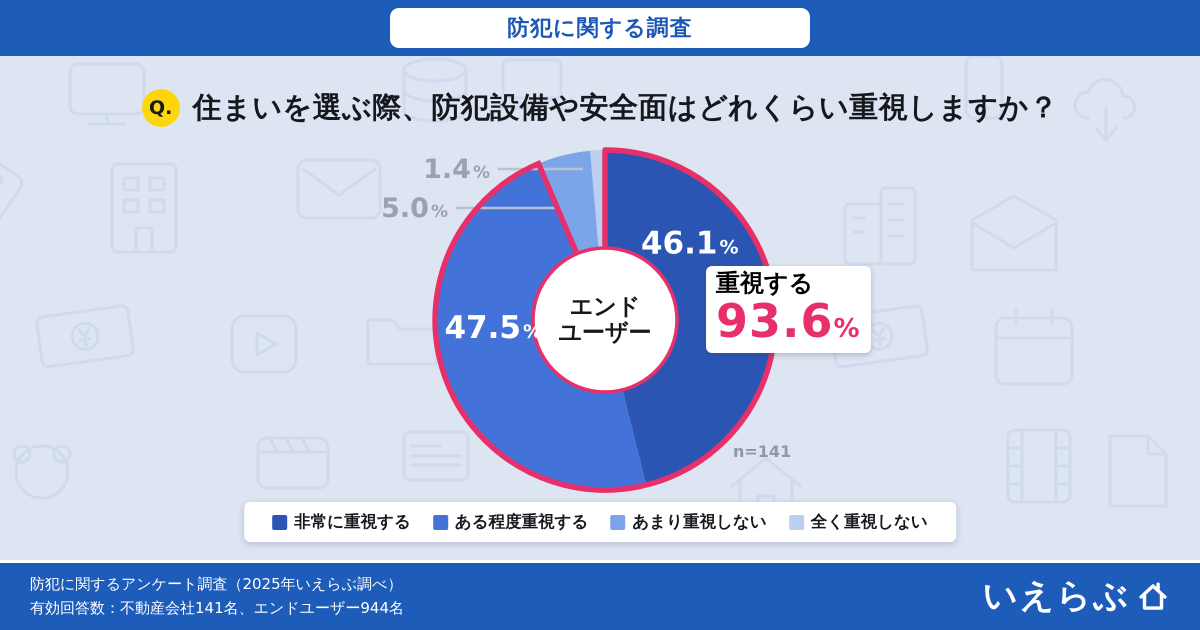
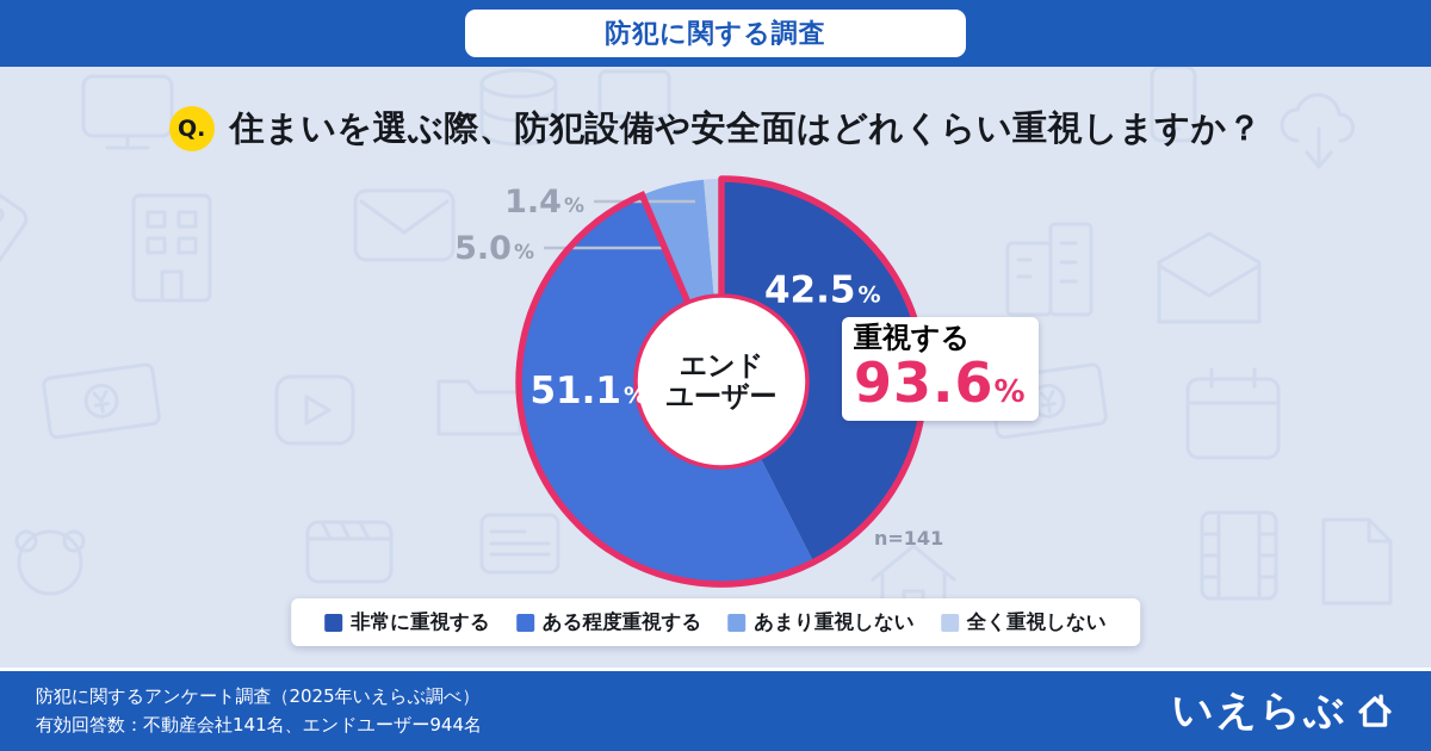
非常に重視する: 46.1 -> 42.5
ある程度重視する: 47.5 -> 51.1
